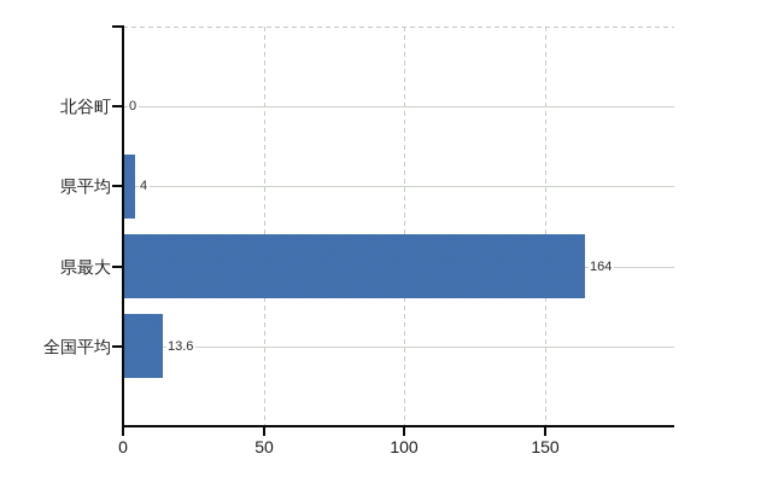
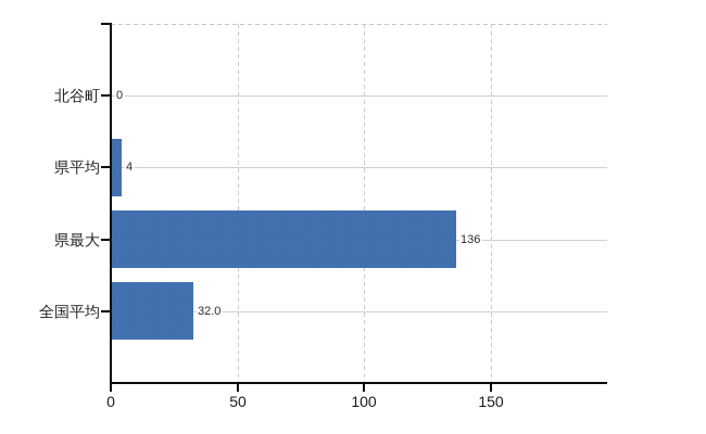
県最大: 164 -> 136
全国平均: 13.6 -> 32.0
